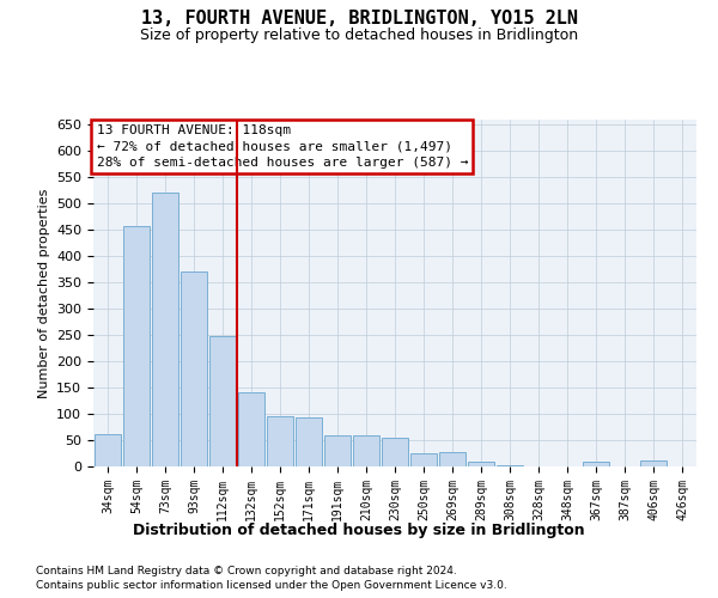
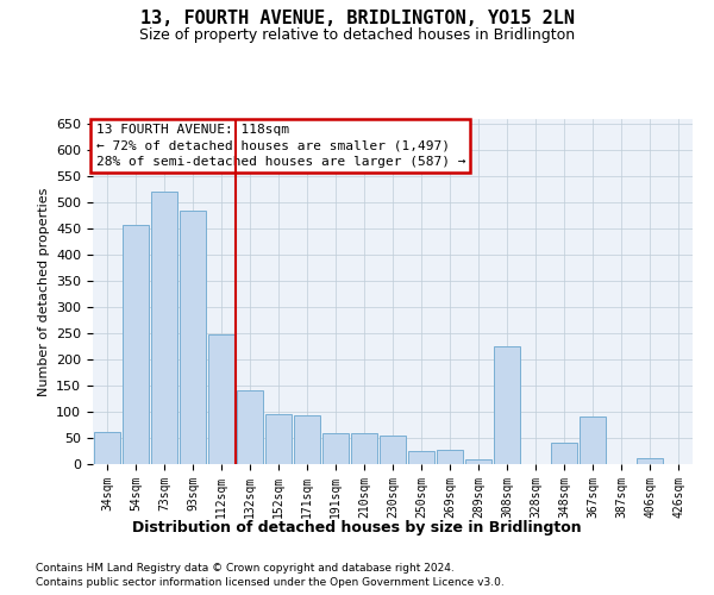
93sqm: 370 -> 485
308sqm: 2 -> 225
348sqm: 1 -> 40
367sqm: 10 -> 90
